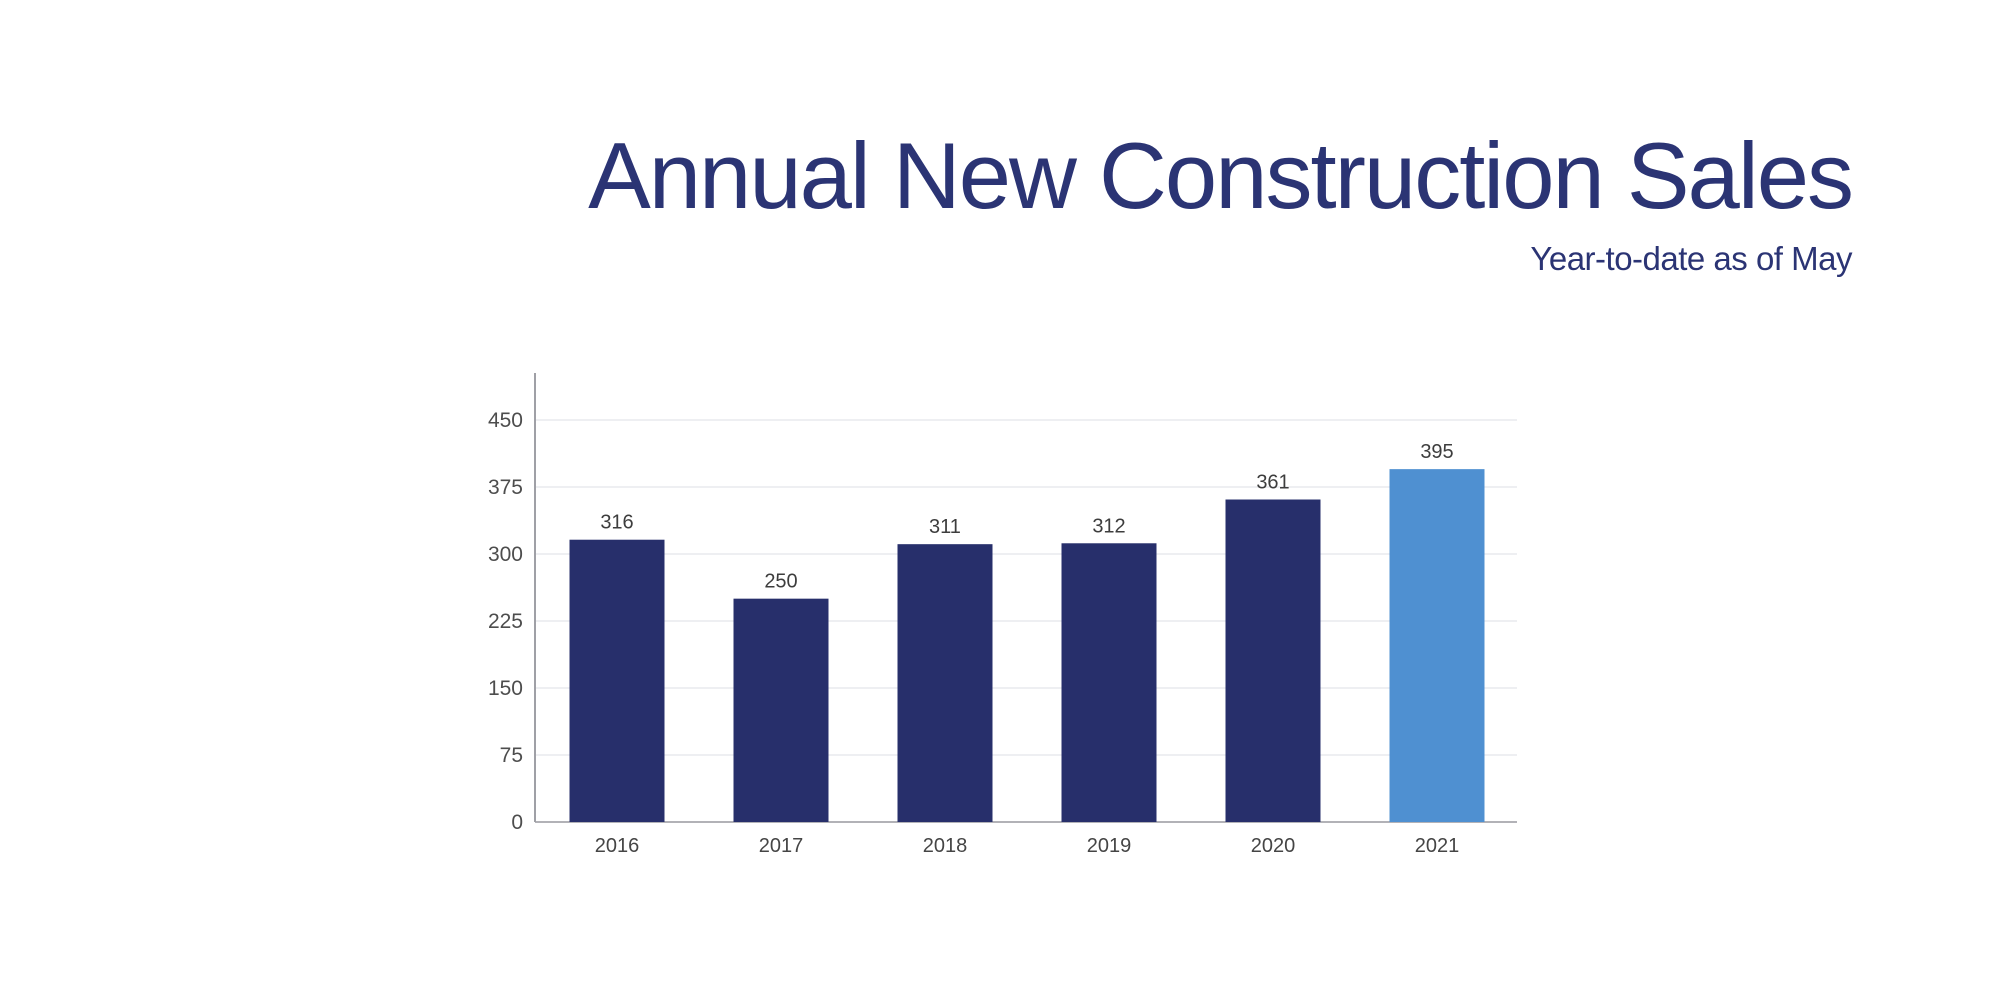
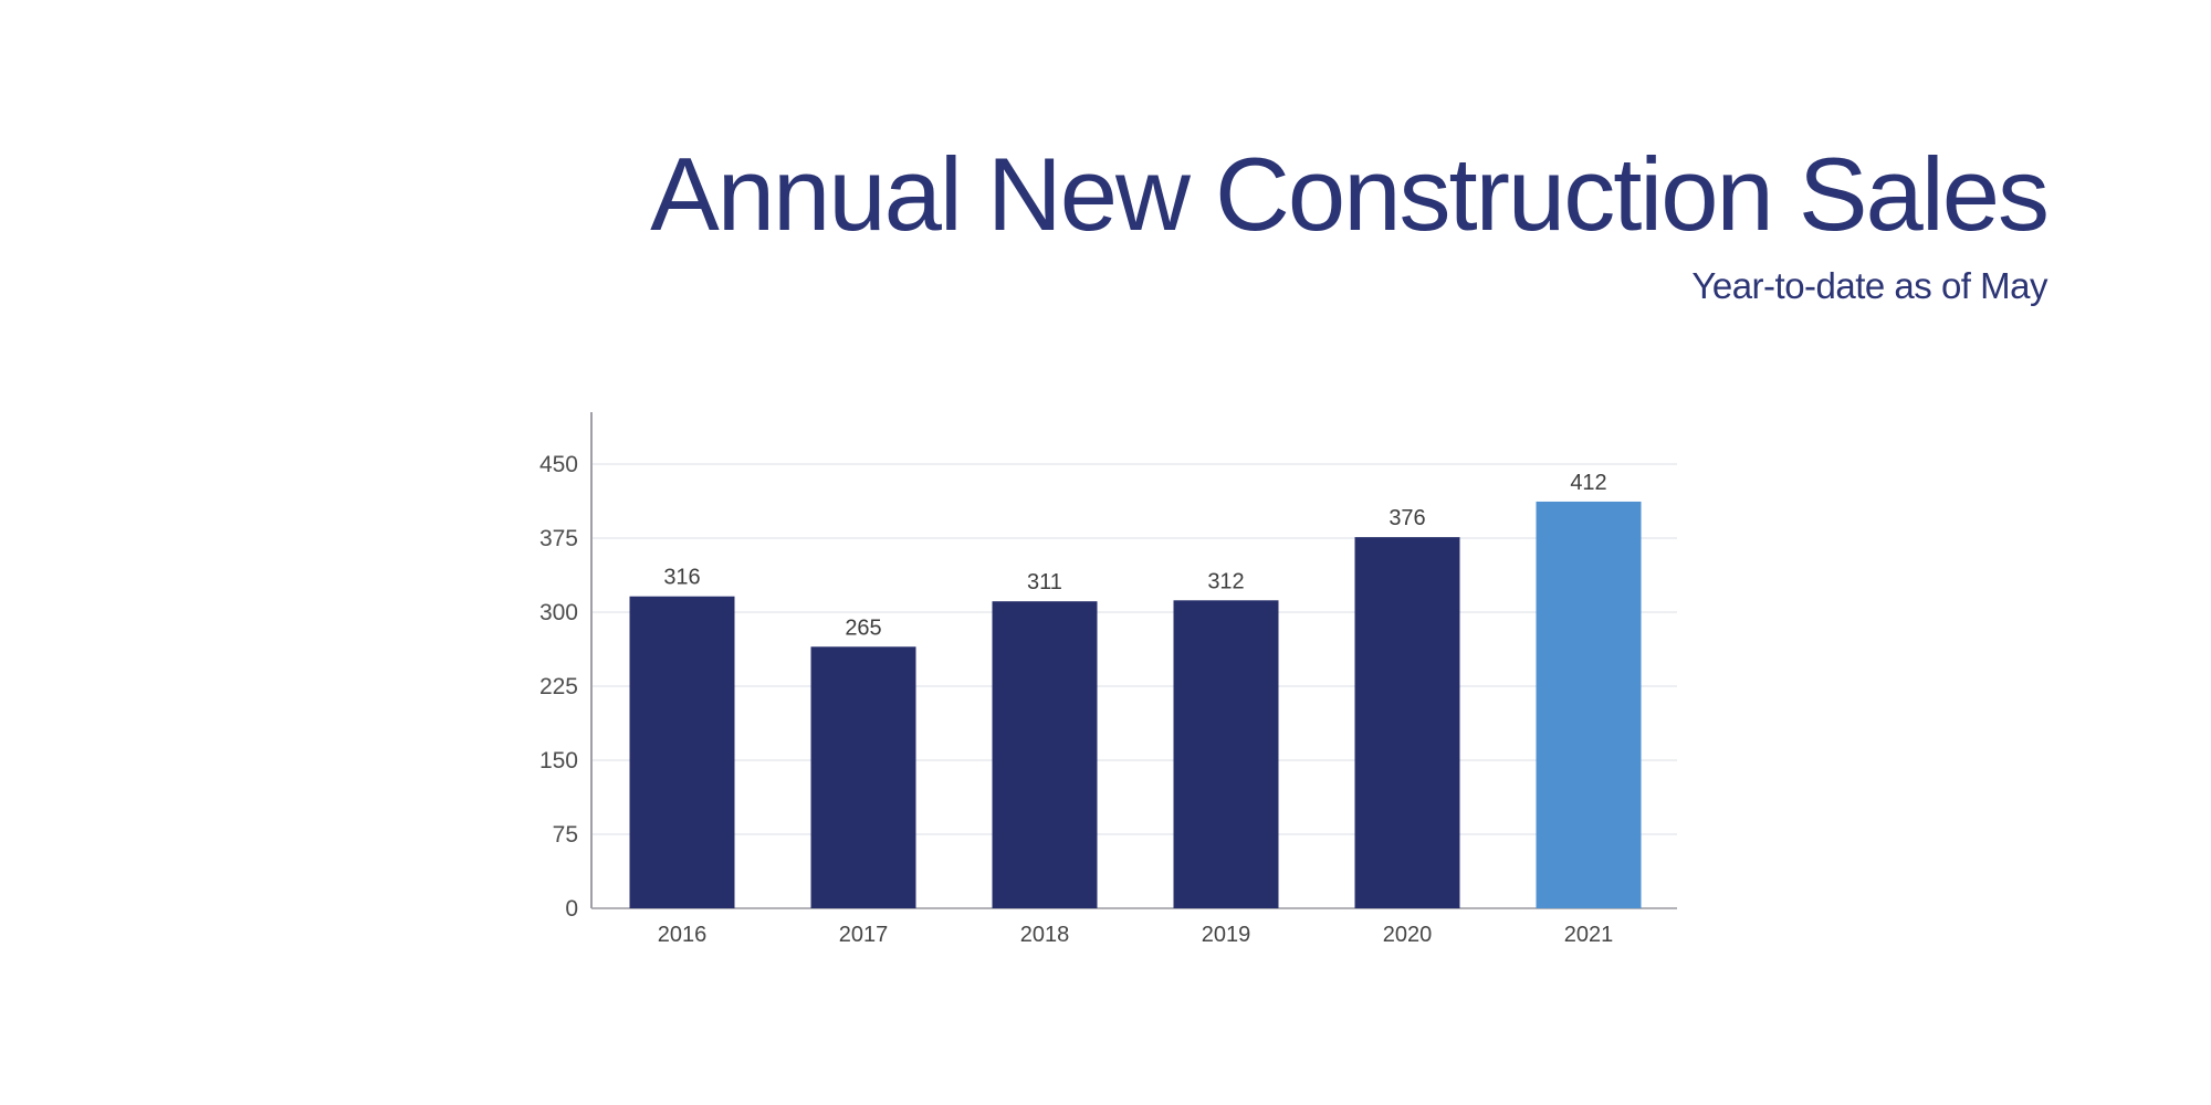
2017: 250 -> 265
2020: 361 -> 376
2021: 395 -> 412
